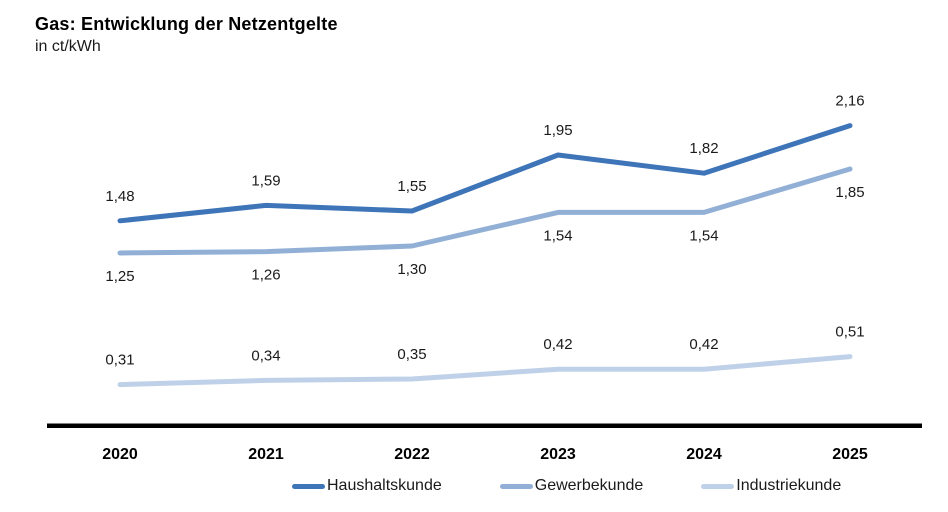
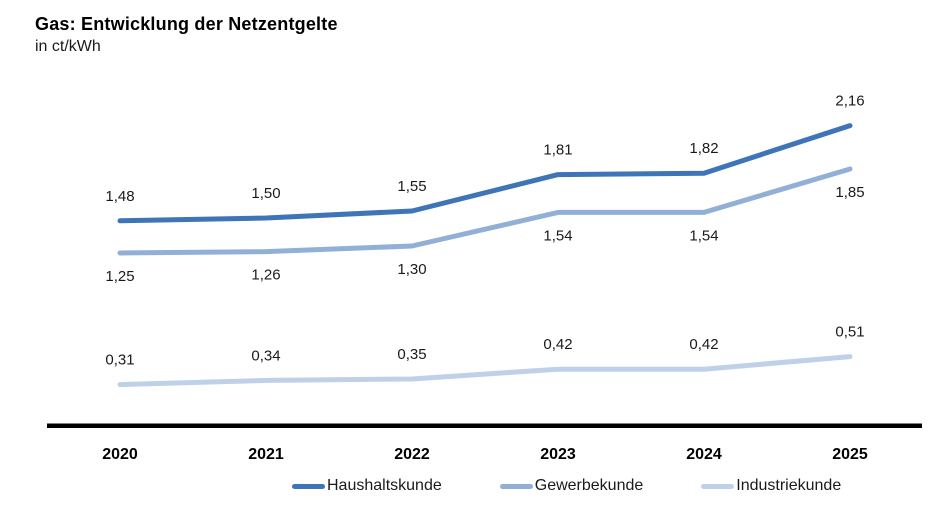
Haushaltskunde/2021: 1,59 -> 1,50
Haushaltskunde/2023: 1,95 -> 1,81
